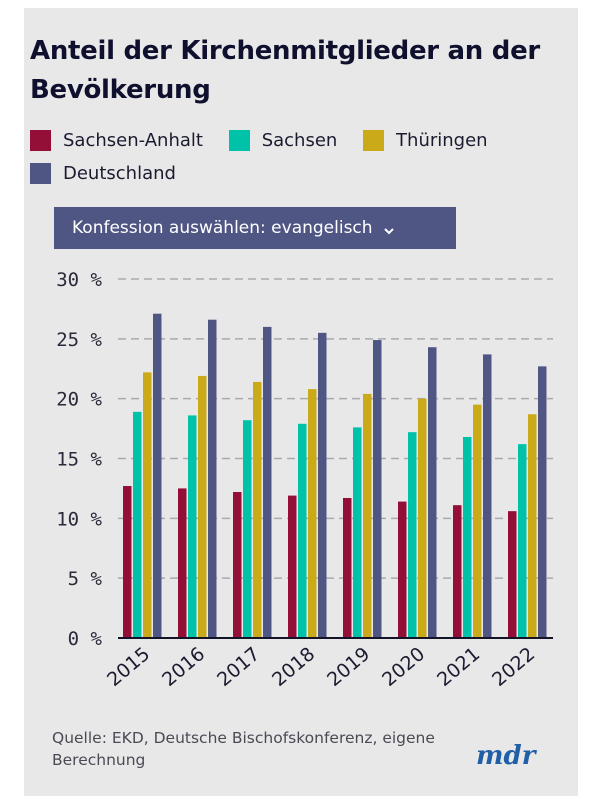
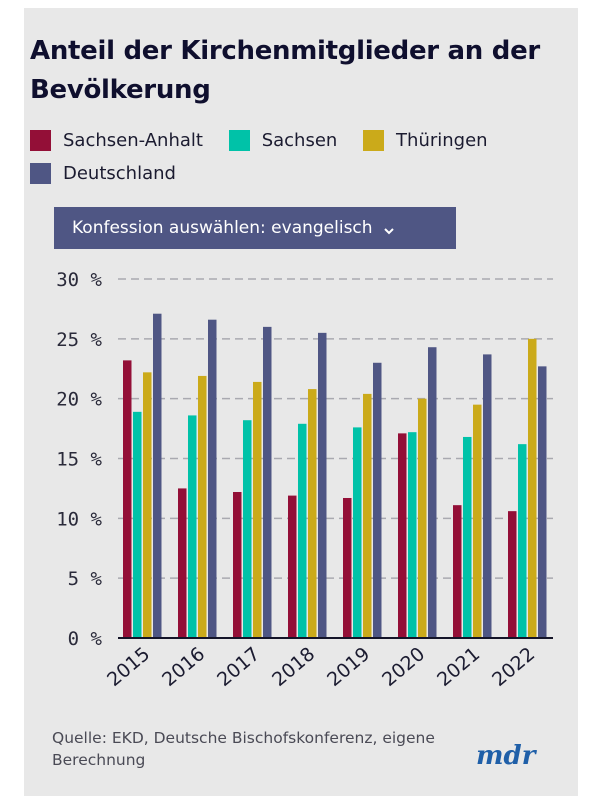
Sachsen-Anhalt/2015: 12.7% -> 23.2%
Deutschland/2019: 24.9% -> 23.0%
Sachsen-Anhalt/2020: 11.4% -> 17.1%
Thüringen/2022: 18.7% -> 25.0%
